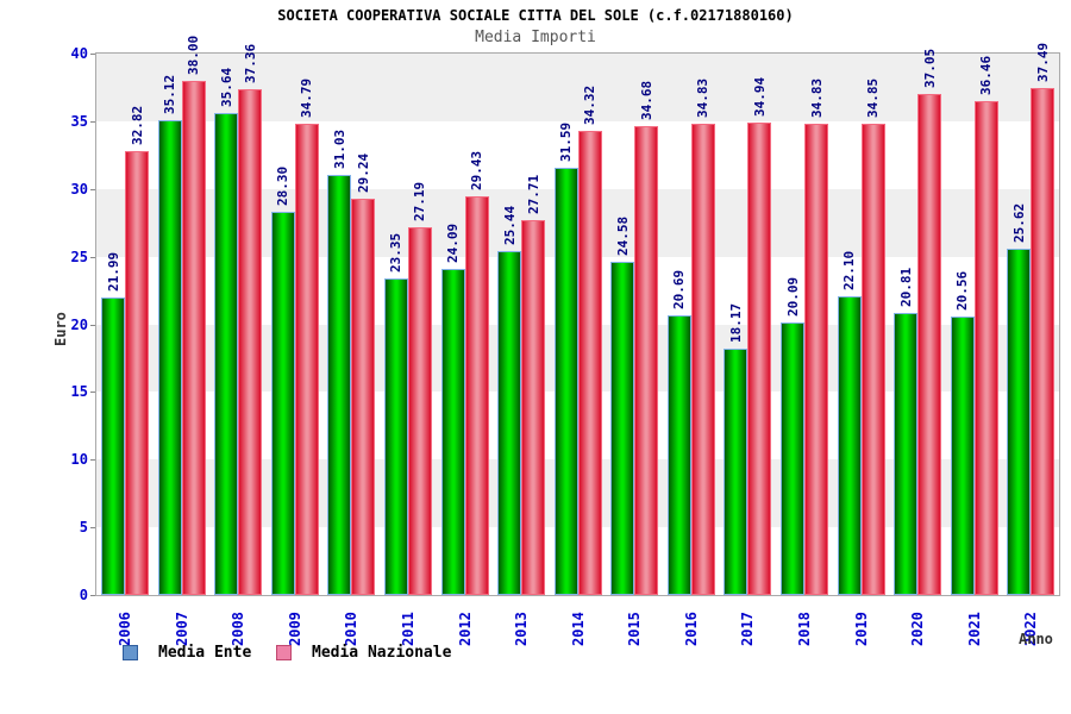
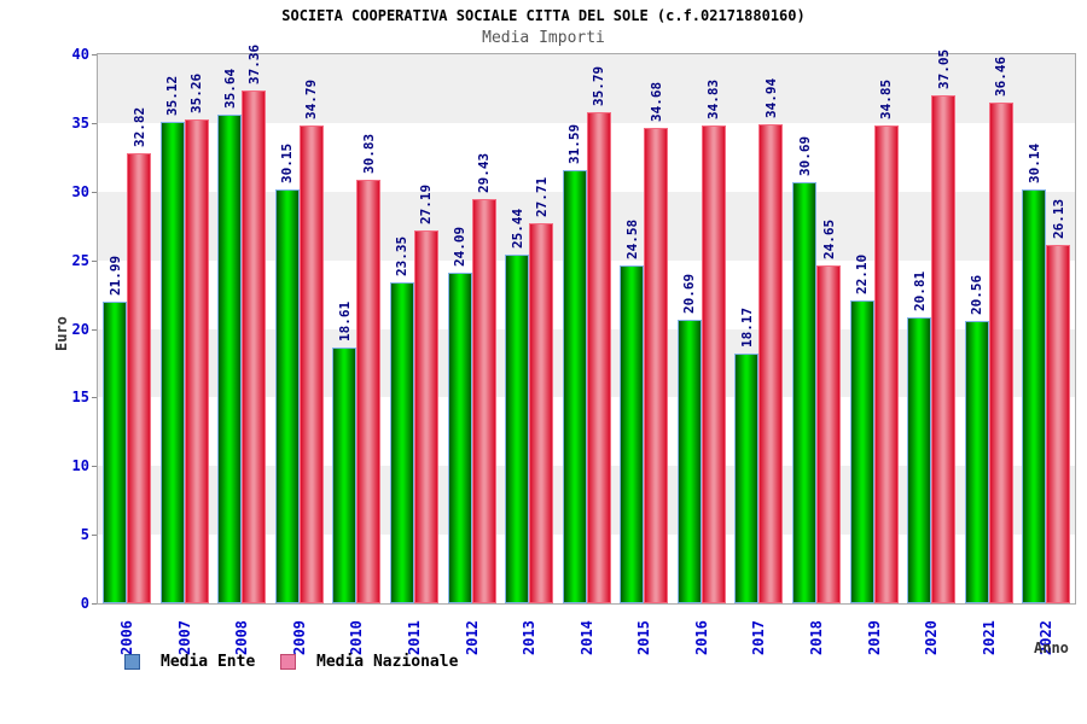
Media Nazionale/2007: 38.00 -> 35.26
Media Ente/2009: 28.30 -> 30.15
Media Ente/2010: 31.03 -> 18.61
Media Nazionale/2010: 29.24 -> 30.83
Media Nazionale/2014: 34.32 -> 35.79
Media Ente/2018: 20.09 -> 30.69
Media Nazionale/2018: 34.83 -> 24.65
Media Ente/2022: 25.62 -> 30.14
Media Nazionale/2022: 37.49 -> 26.13
